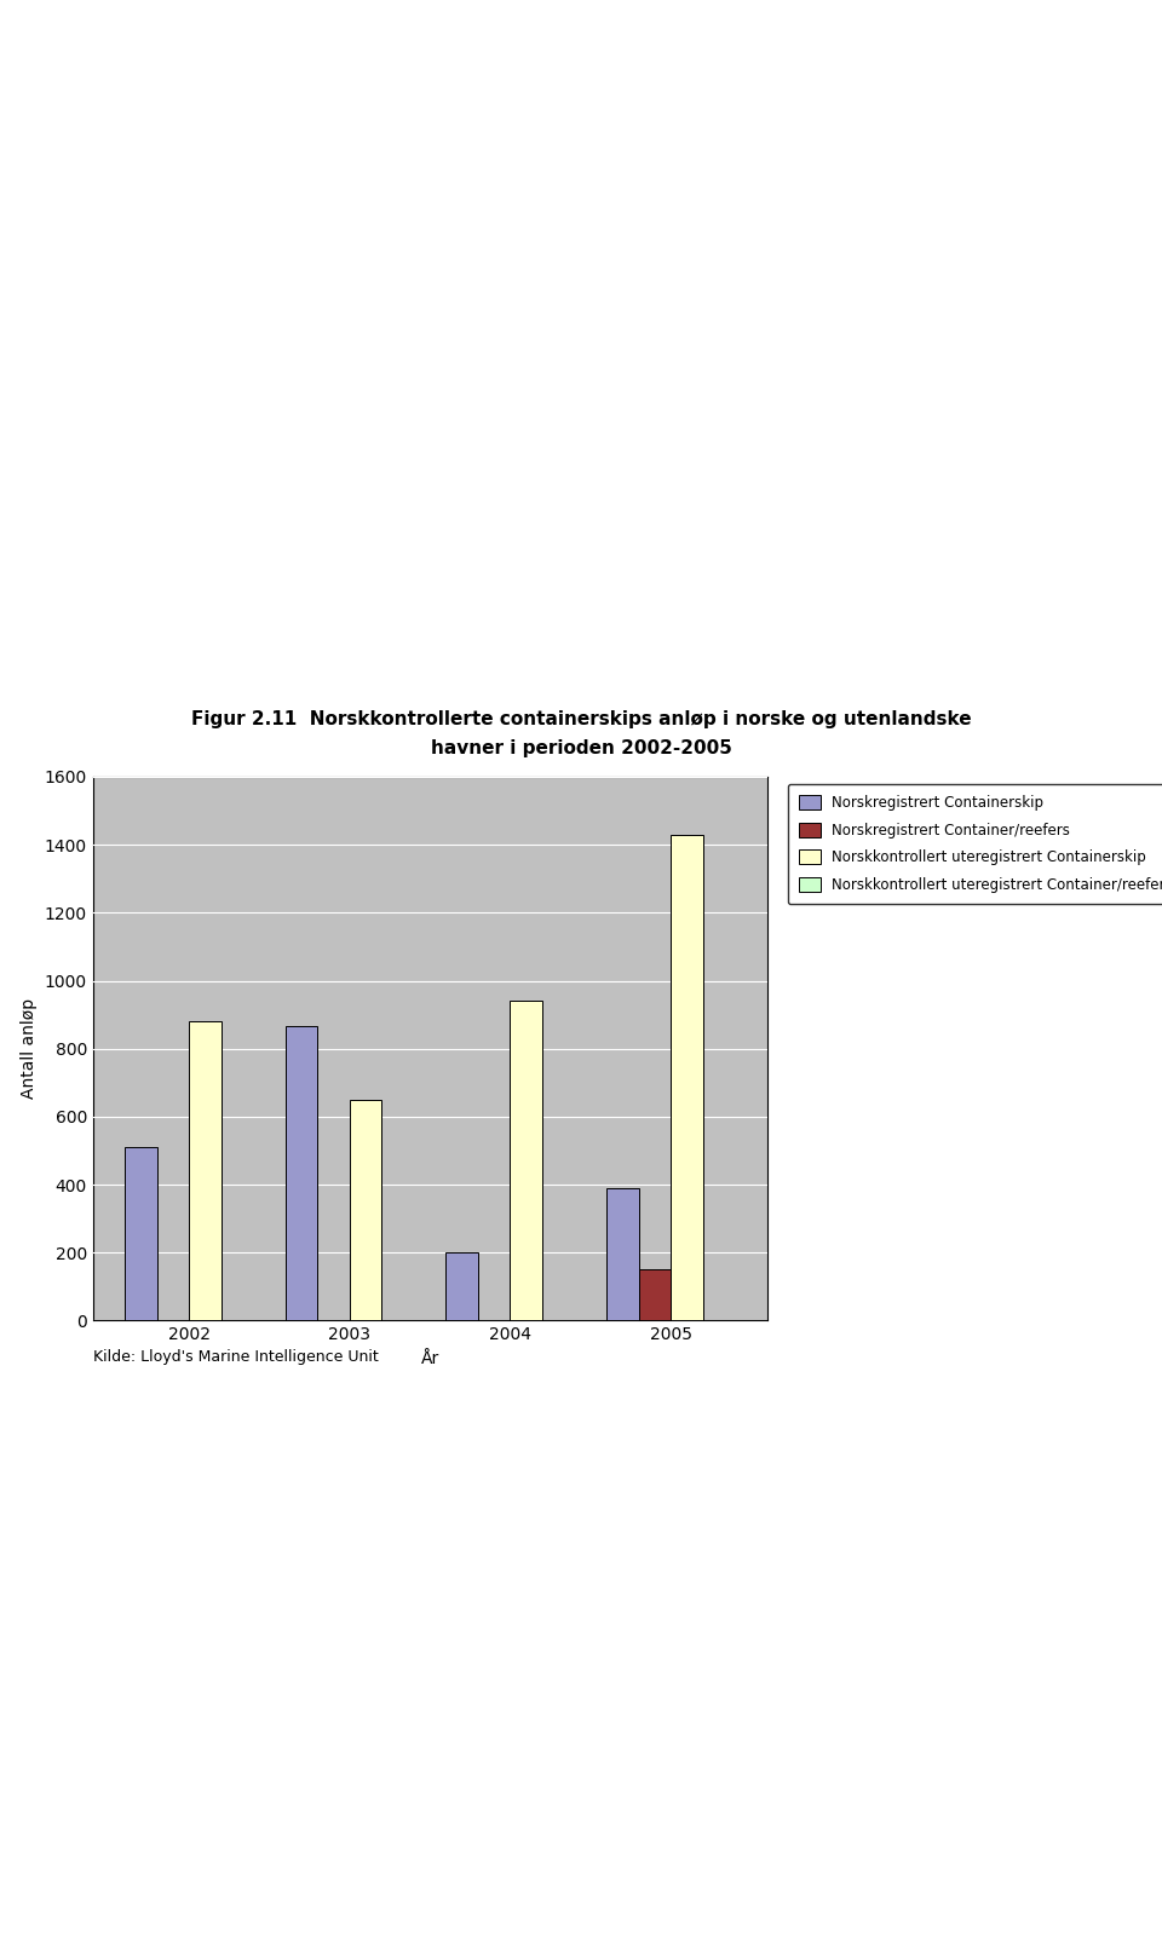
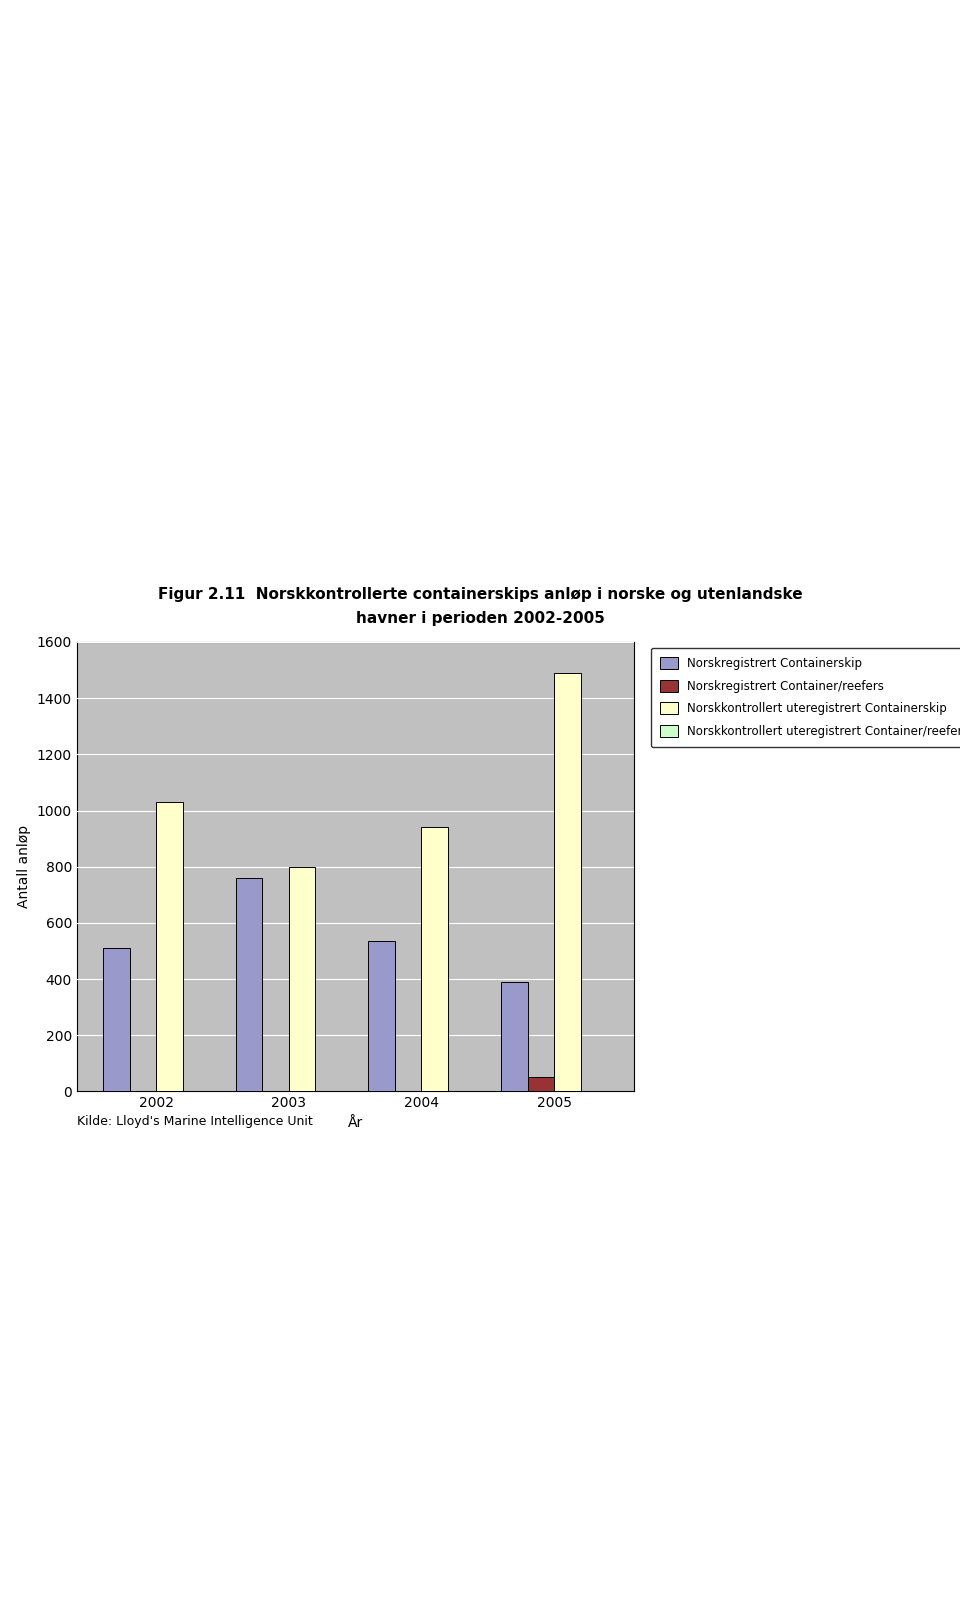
Norskkontrollert uteregistrert Containerskip/2002: 880 -> 1030
Norskregistrert Containerskip/2003: 865 -> 760
Norskkontrollert uteregistrert Containerskip/2003: 650 -> 800
Norskregistrert Containerskip/2004: 200 -> 535
Norskregistrert Container/reefers/2005: 150 -> 50
Norskkontrollert uteregistrert Containerskip/2005: 1430 -> 1490
